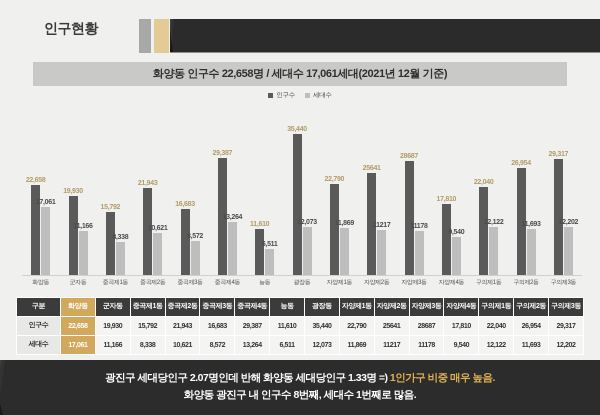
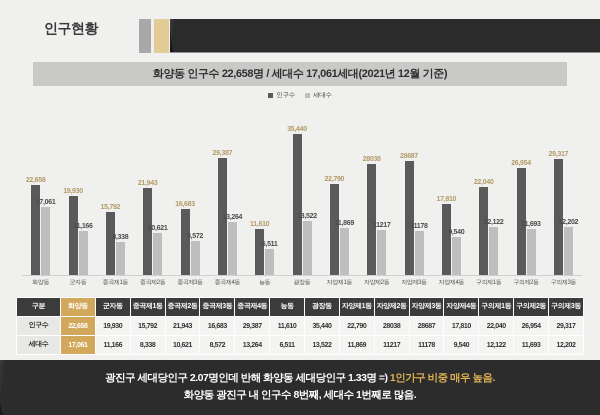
세대수/광장동: 12,073 -> 13,522
인구수/자양제2동: 25641 -> 28038
